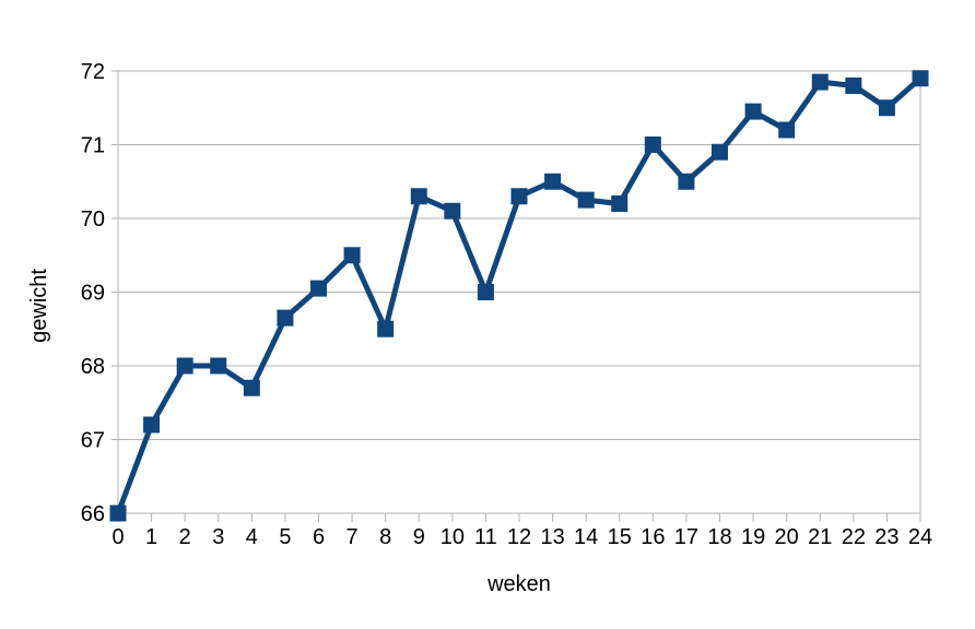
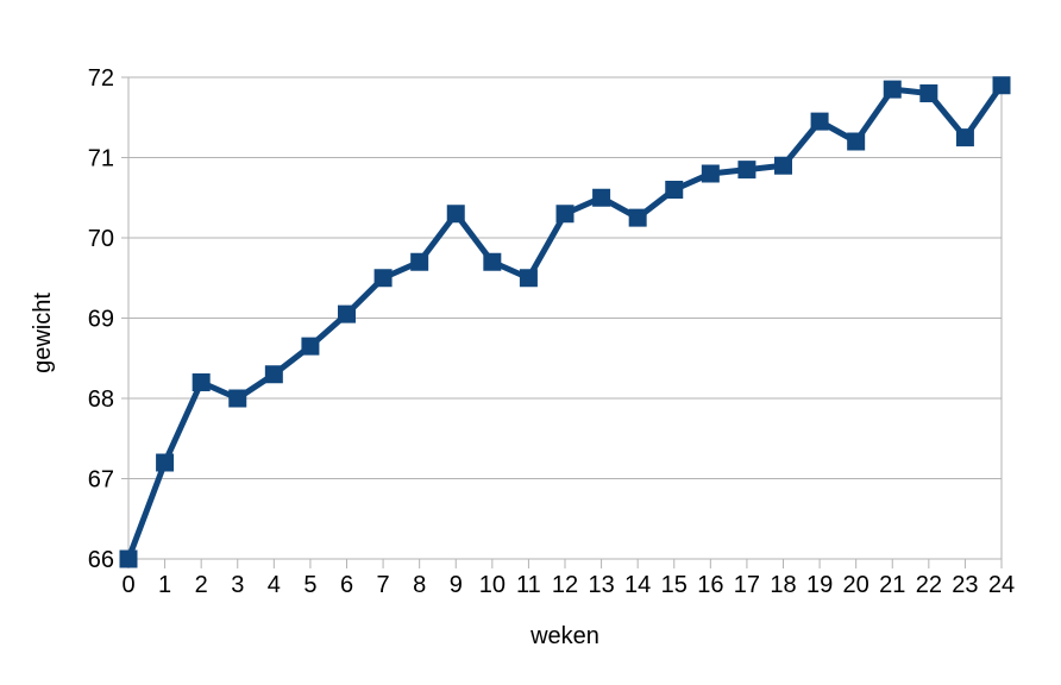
2: 68.0 -> 68.2
4: 67.7 -> 68.3
8: 68.5 -> 69.7
10: 70.1 -> 69.7
11: 69.0 -> 69.5
15: 70.2 -> 70.6
16: 71.0 -> 70.8
17: 70.5 -> 70.8
23: 71.5 -> 71.2
